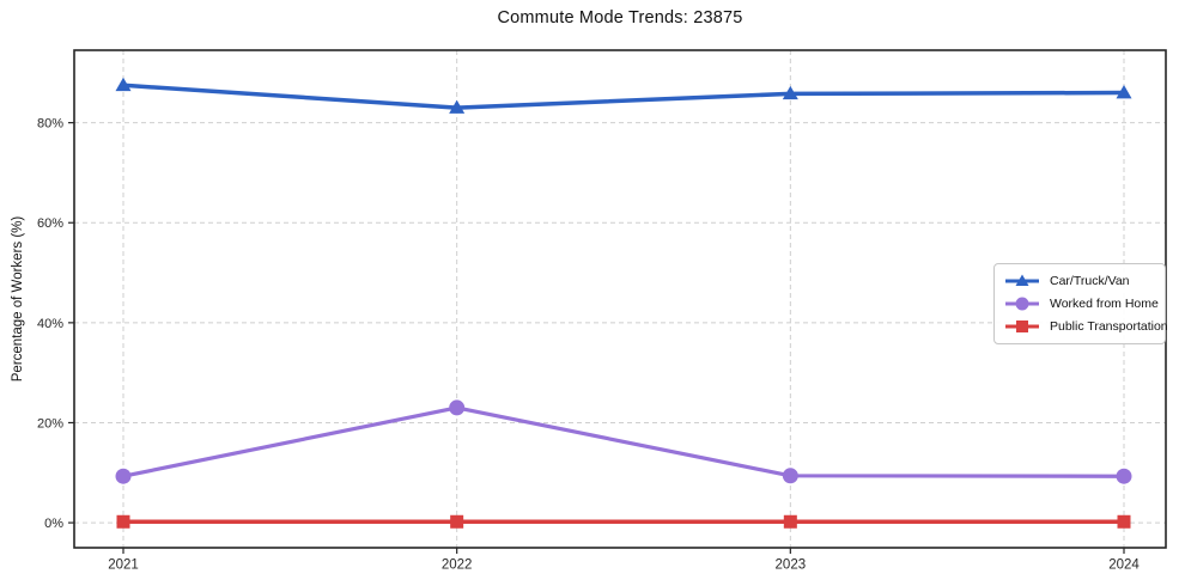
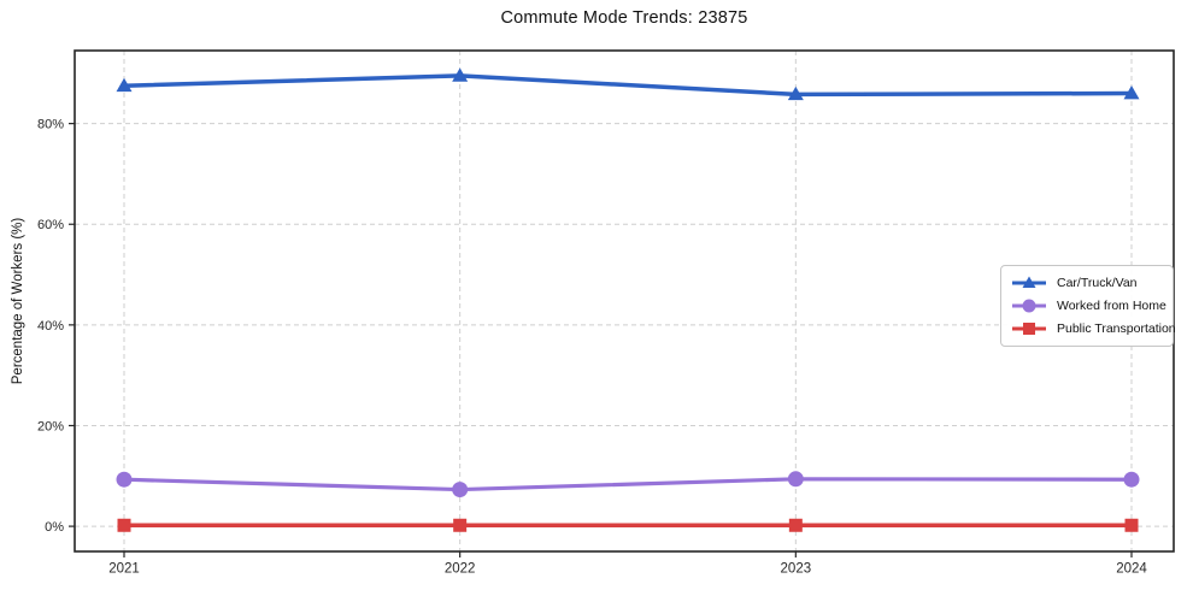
Car/Truck/Van/2022: 83% -> 90%
Worked from Home/2022: 23% -> 7%
